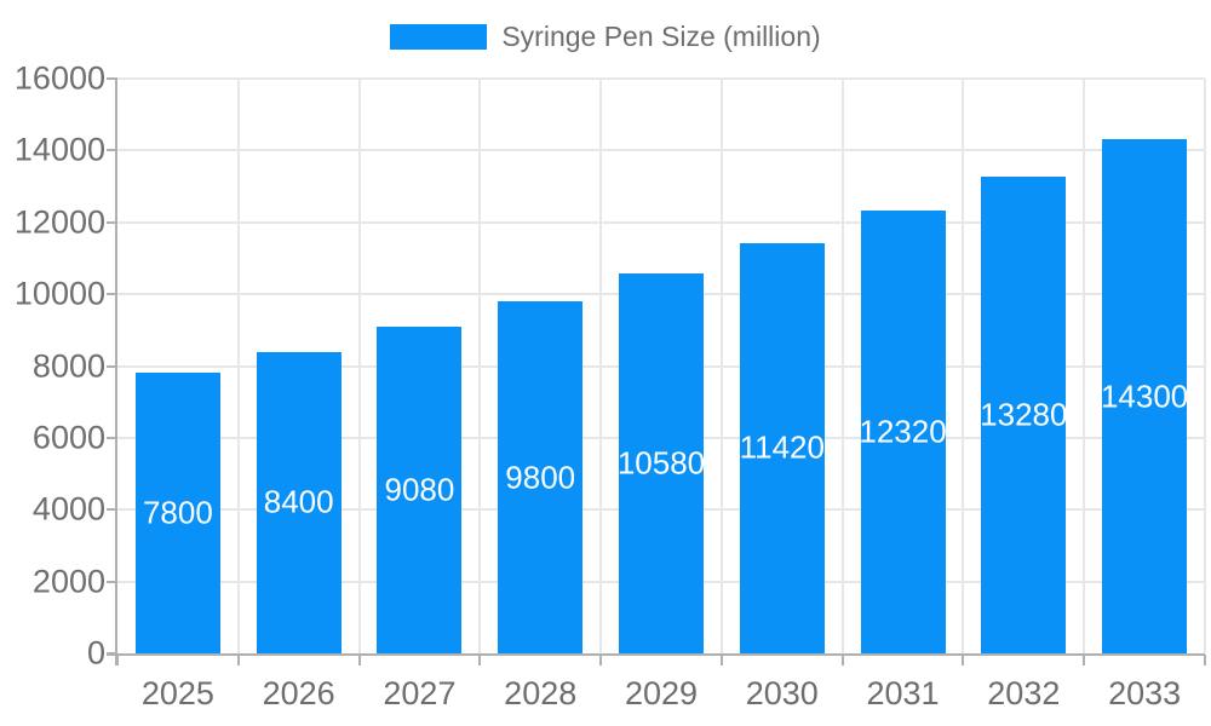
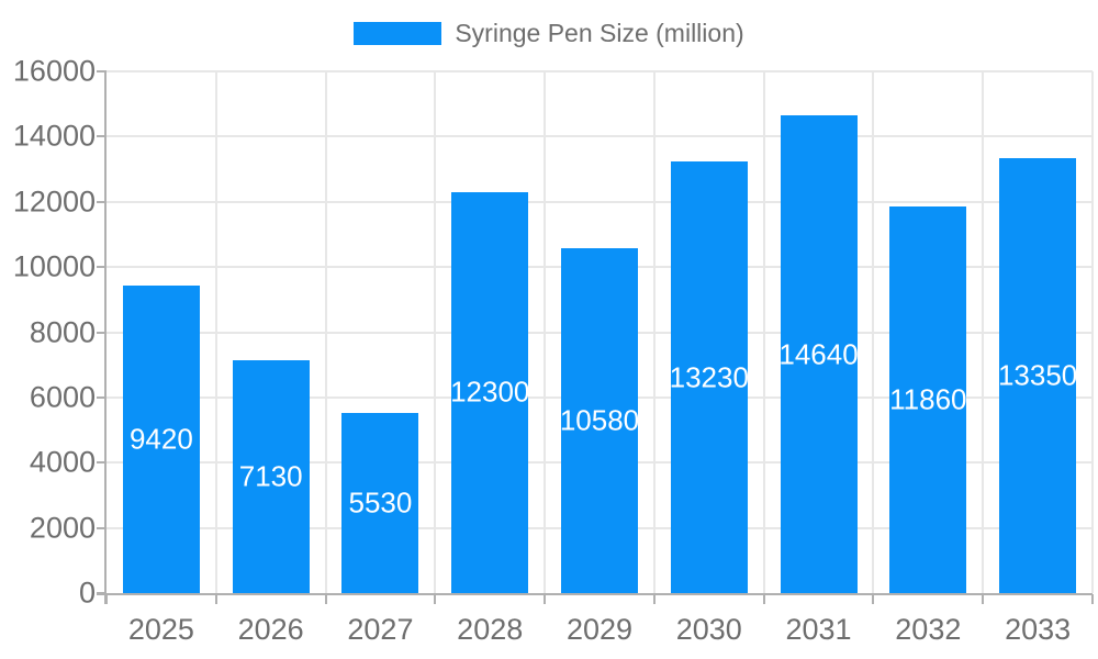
2025: 7800 -> 9420
2026: 8400 -> 7130
2027: 9080 -> 5530
2028: 9800 -> 12300
2030: 11420 -> 13230
2031: 12320 -> 14640
2032: 13280 -> 11860
2033: 14300 -> 13350
